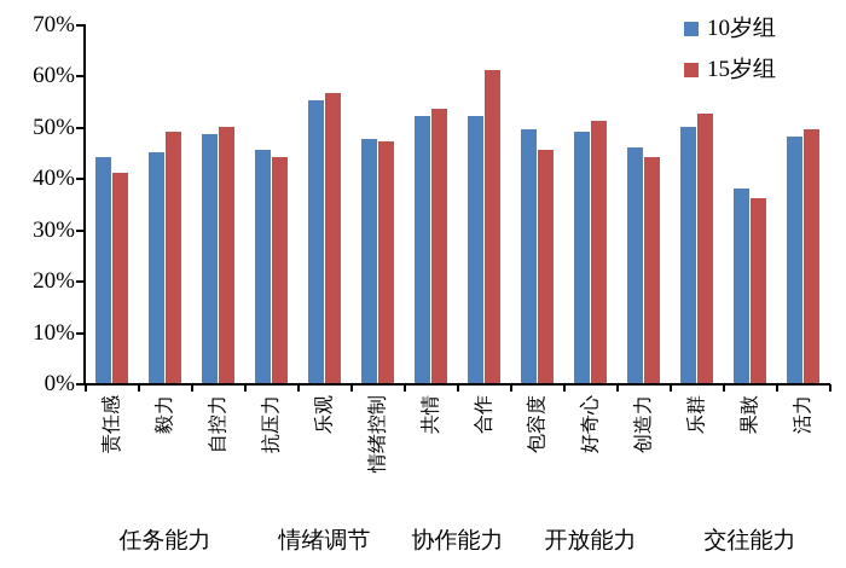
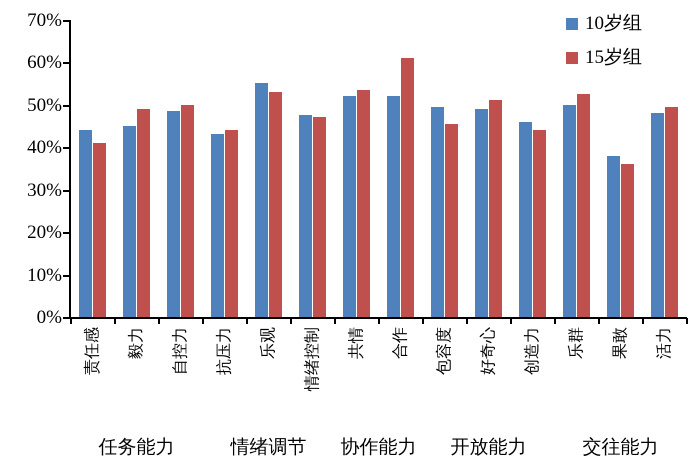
10岁组/抗压力: 46% -> 43%
15岁组/乐观: 56% -> 53%
